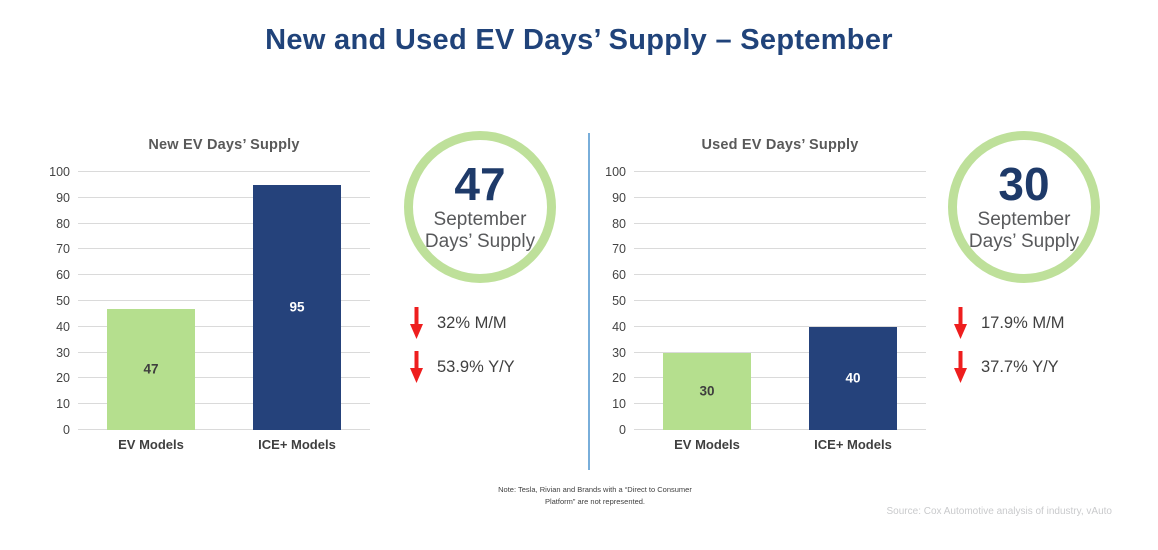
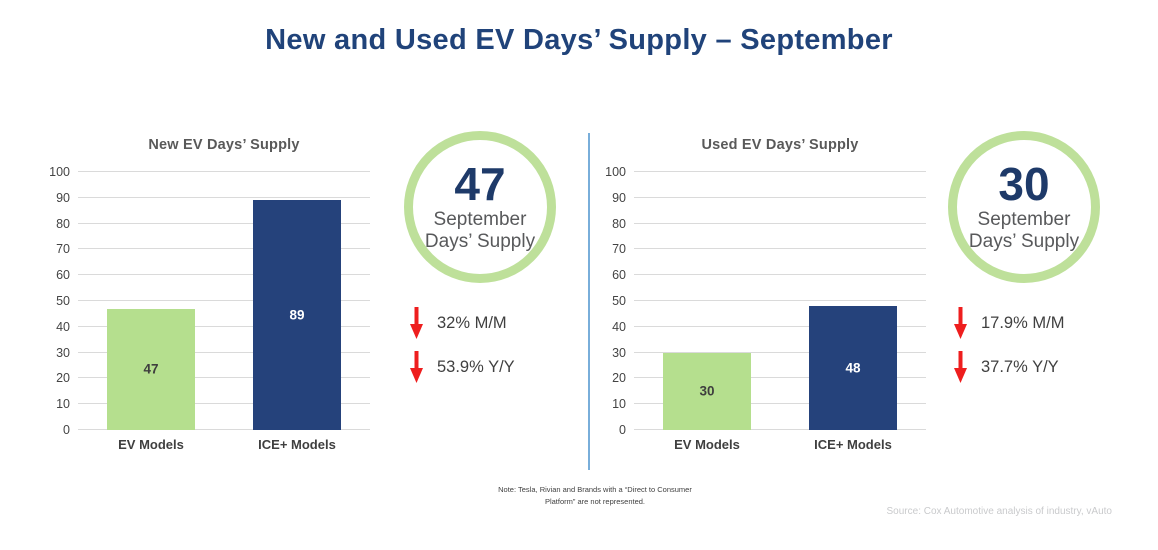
New EV Days’ Supply/ICE+ Models: 95 -> 89
Used EV Days’ Supply/ICE+ Models: 40 -> 48
